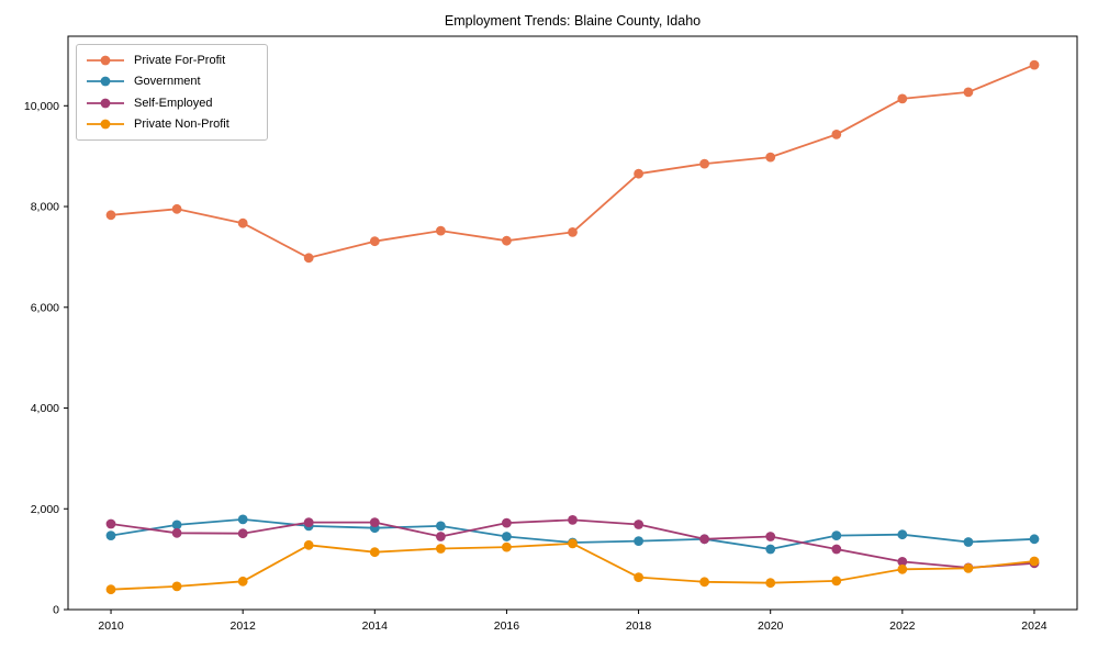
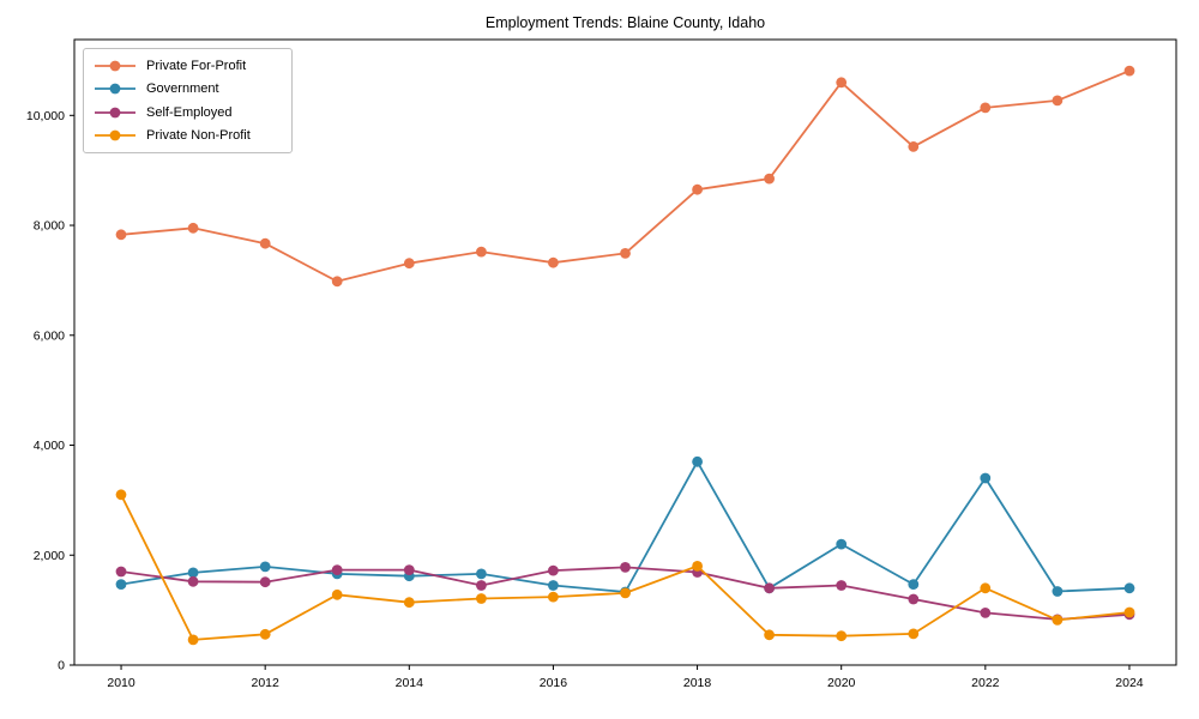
Private Non-Profit/2010: 400 -> 3100
Government/2018: 1400 -> 3700
Private Non-Profit/2018: 600 -> 1800
Private For-Profit/2020: 9000 -> 10600
Government/2020: 1200 -> 2200
Government/2022: 1500 -> 3400
Private Non-Profit/2022: 800 -> 1400
